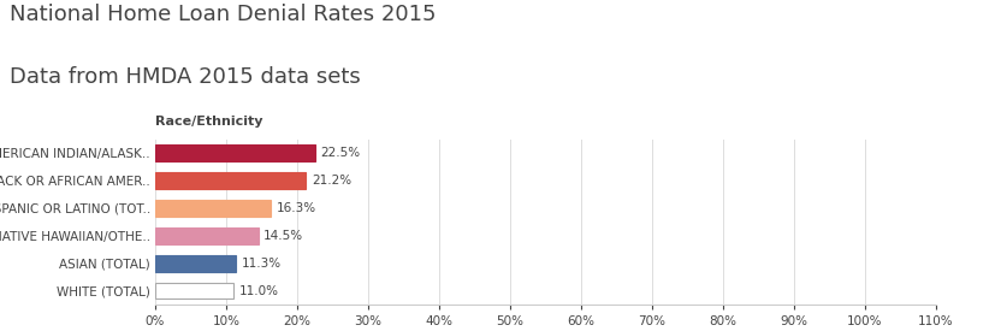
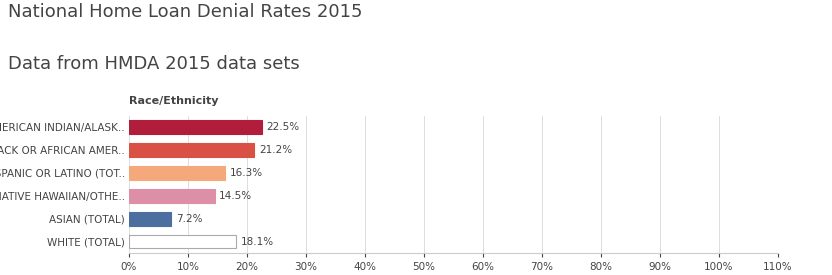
ASIAN (TOTAL): 11.3% -> 7.2%
WHITE (TOTAL): 11.0% -> 18.1%
